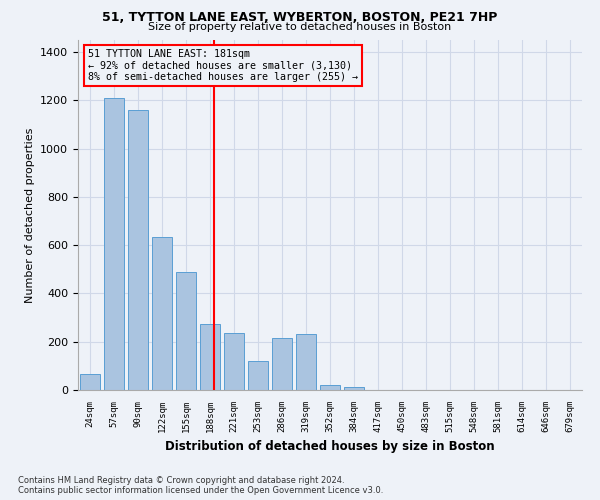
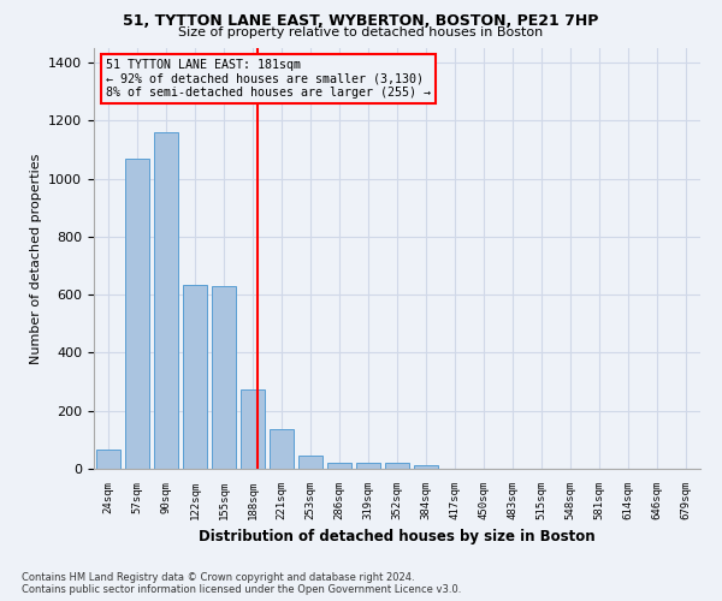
57sqm: 1210 -> 1070
155sqm: 490 -> 630
221sqm: 235 -> 135
253sqm: 120 -> 45
286sqm: 215 -> 22
319sqm: 230 -> 20
